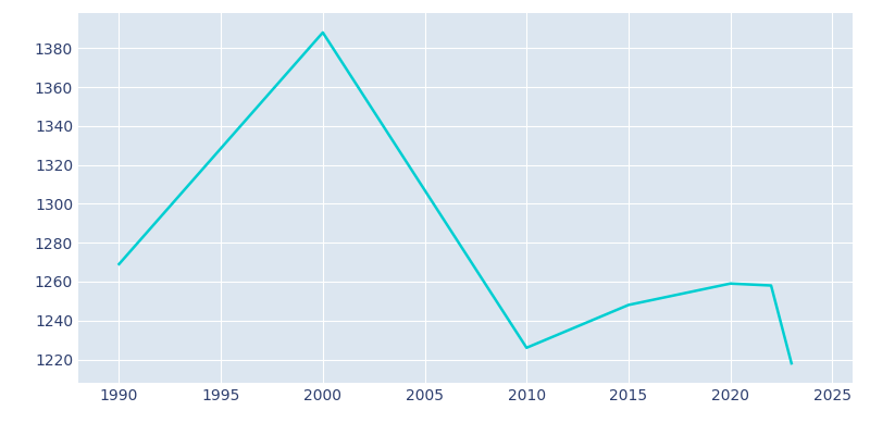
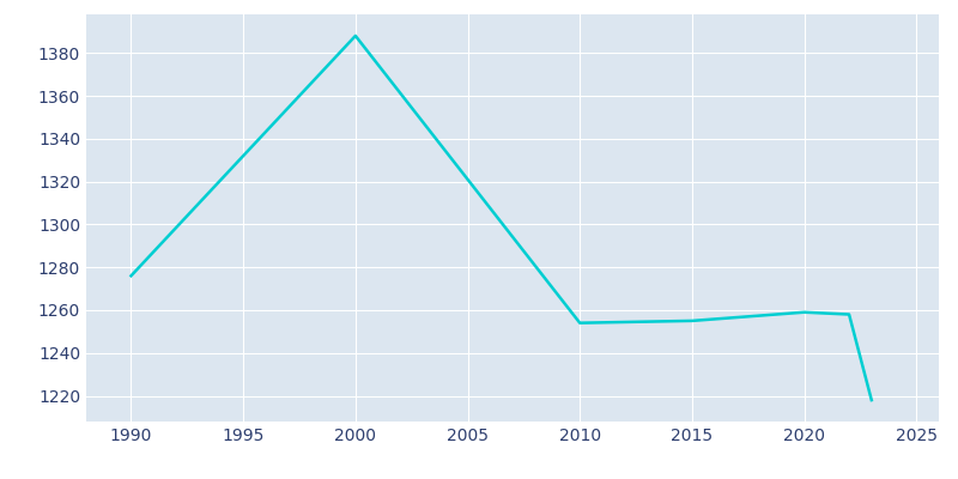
1990: 1269 -> 1276
2010: 1226 -> 1254
2015: 1248 -> 1255
